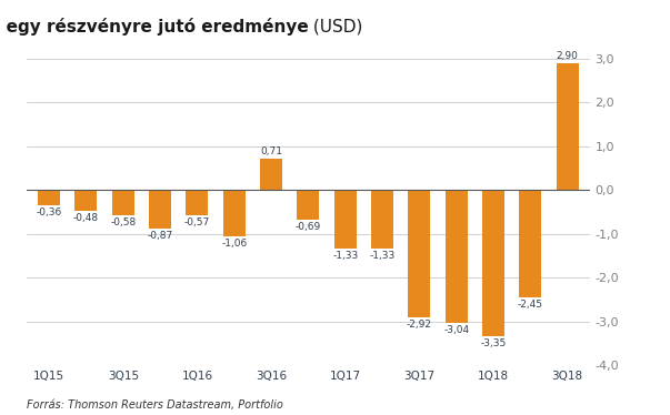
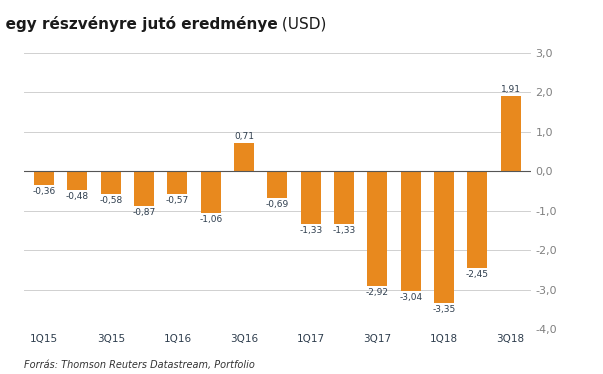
3Q18: 2,90 -> 1,91
